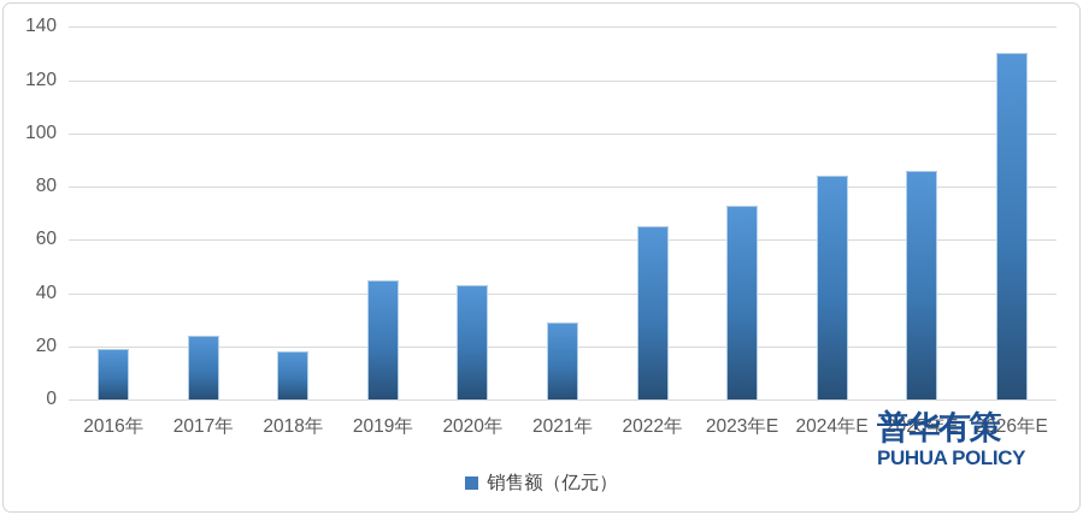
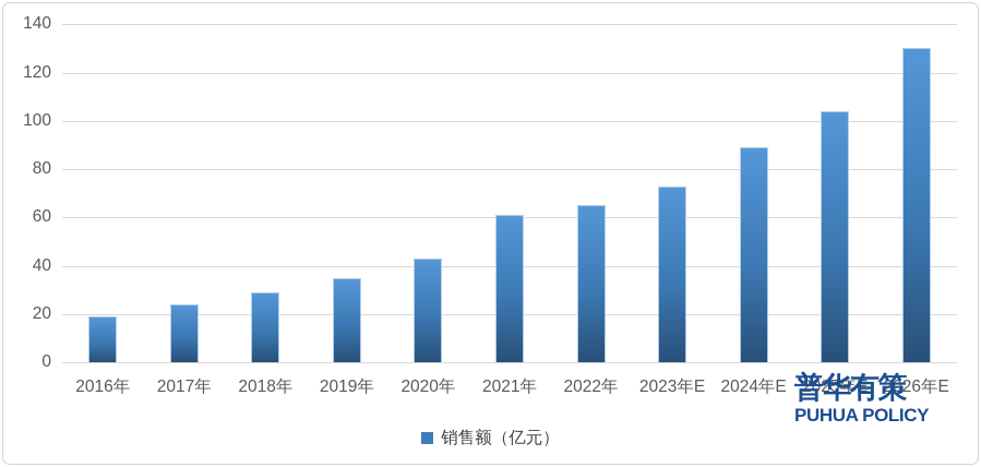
2018年: 18 -> 29
2019年: 45 -> 35
2021年: 29 -> 61
2024年E: 84 -> 89
2025年E: 86 -> 104
